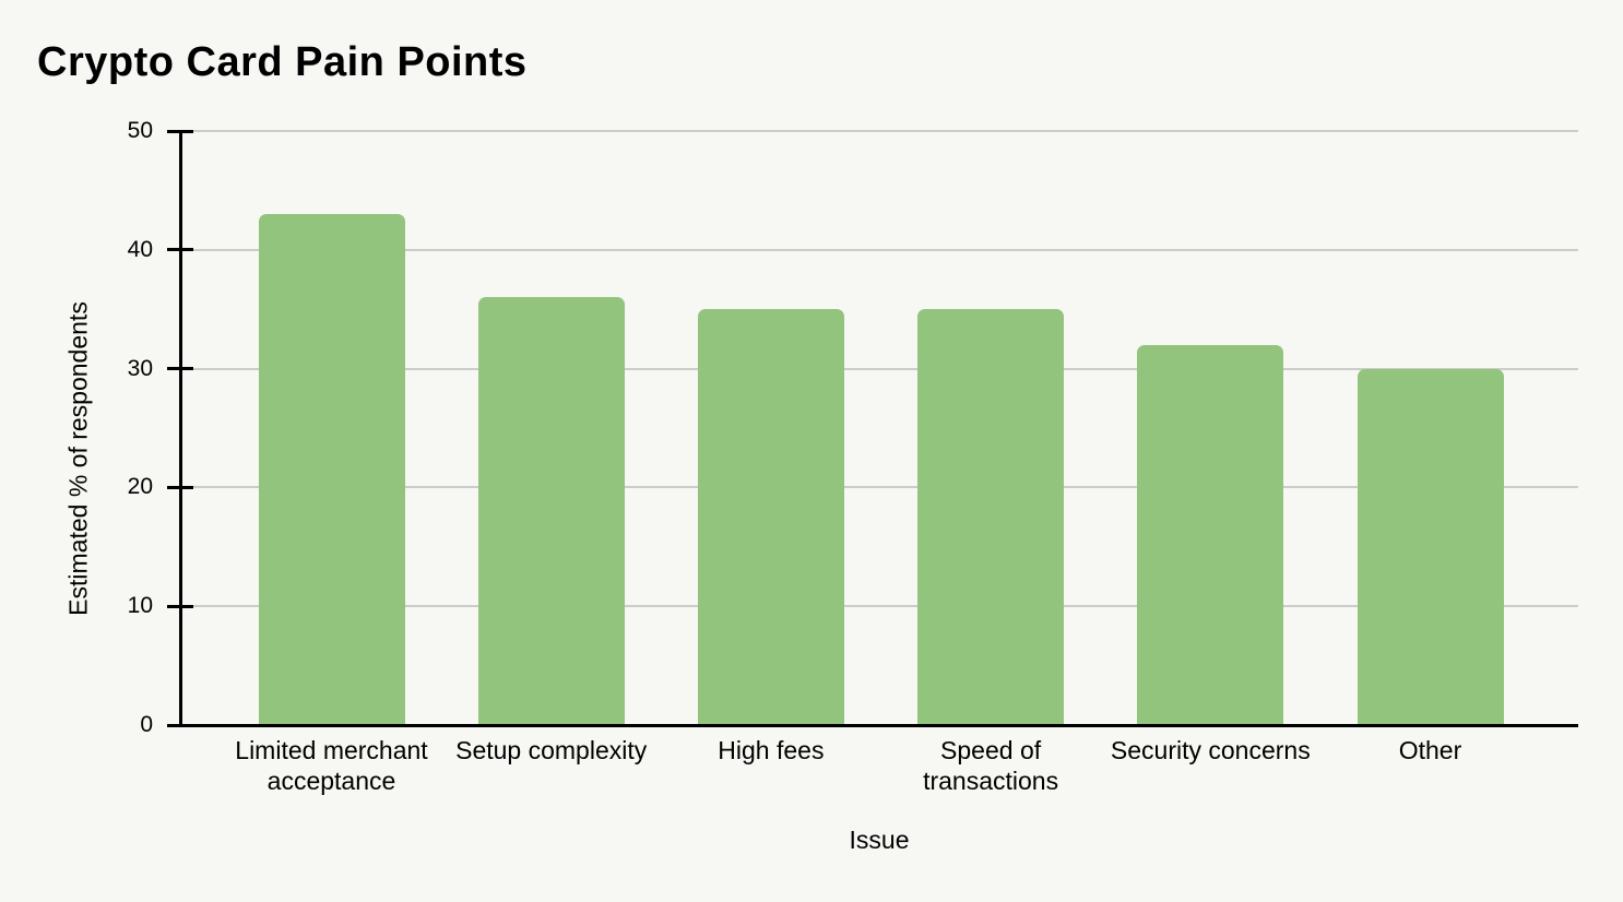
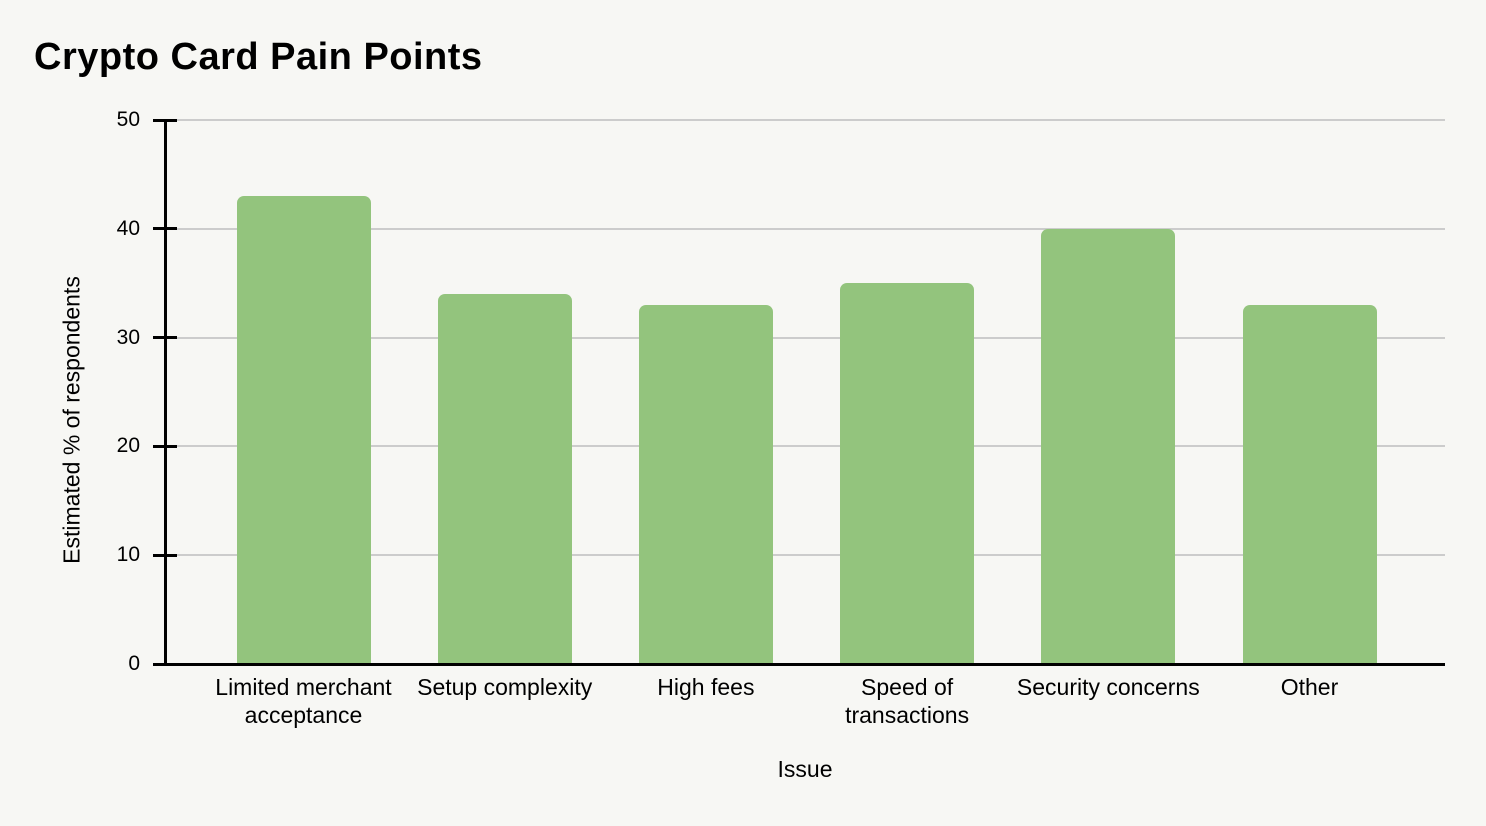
Setup complexity: 36 -> 34
High fees: 35 -> 33
Security concerns: 32 -> 40
Other: 30 -> 33
